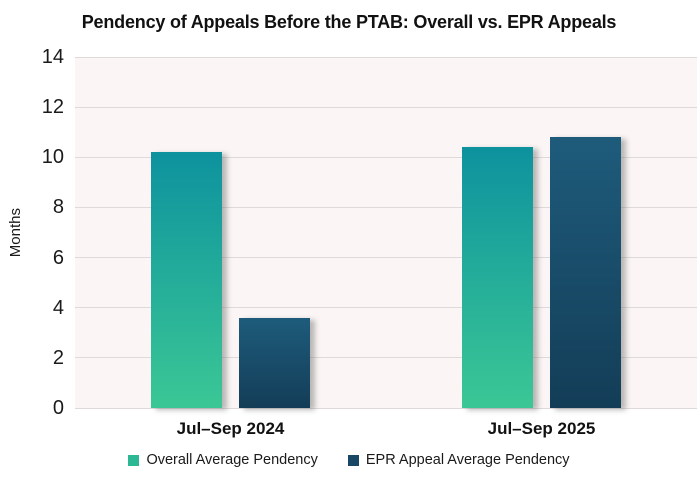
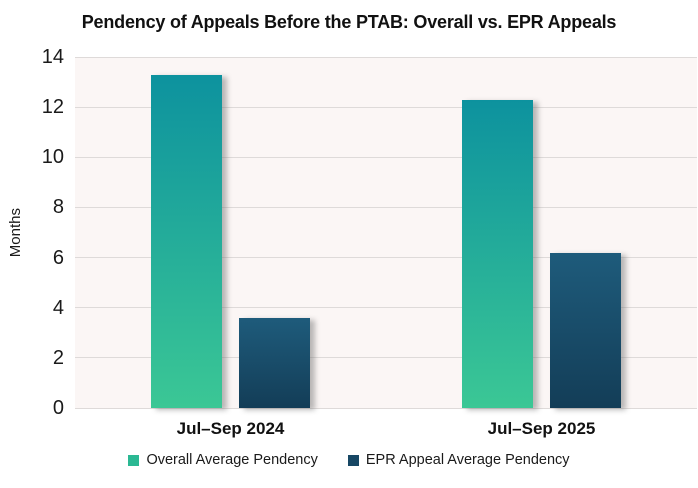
Overall Average Pendency/Jul–Sep 2024: 10.2 -> 13.3
Overall Average Pendency/Jul–Sep 2025: 10.4 -> 12.3
EPR Appeal Average Pendency/Jul–Sep 2025: 10.8 -> 6.2
